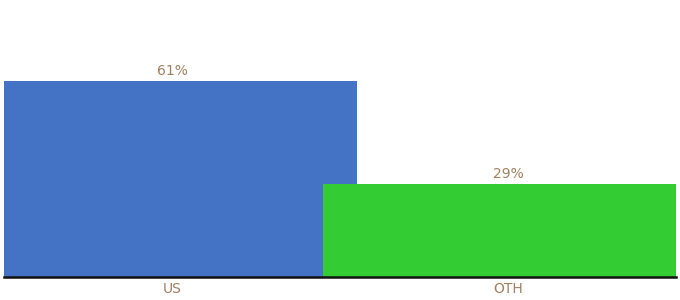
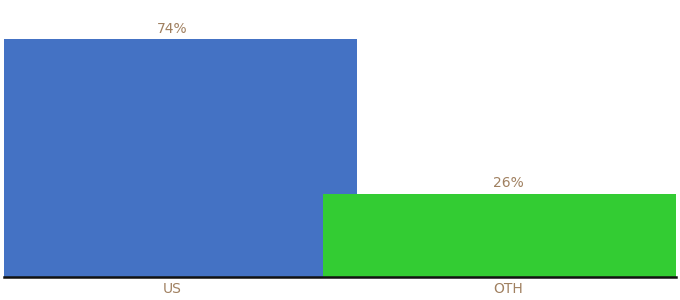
US: 61% -> 74%
OTH: 29% -> 26%
